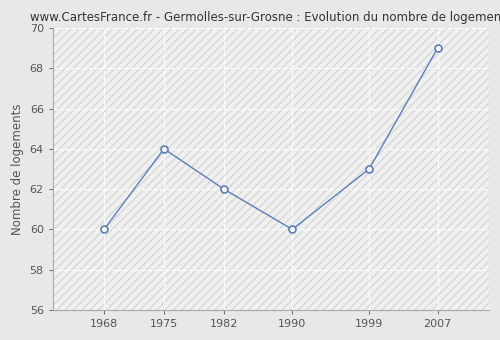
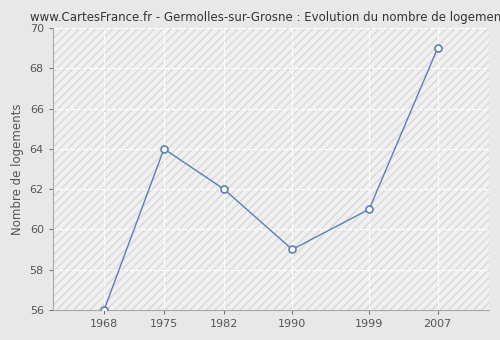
1968: 60 -> 56
1990: 60 -> 59
1999: 63 -> 61
